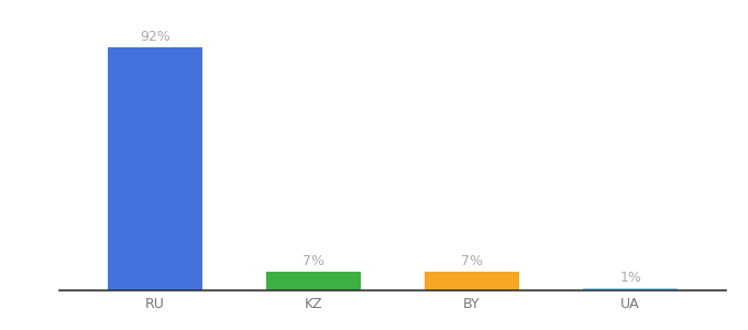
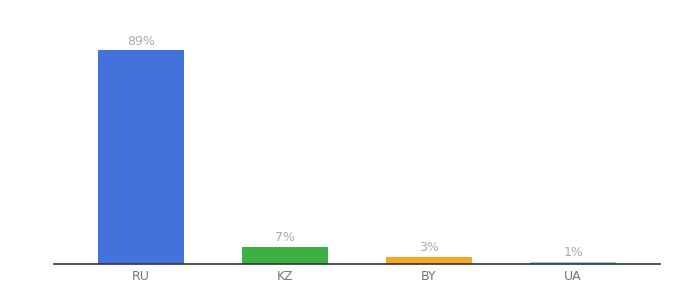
RU: 92% -> 89%
BY: 7% -> 3%
